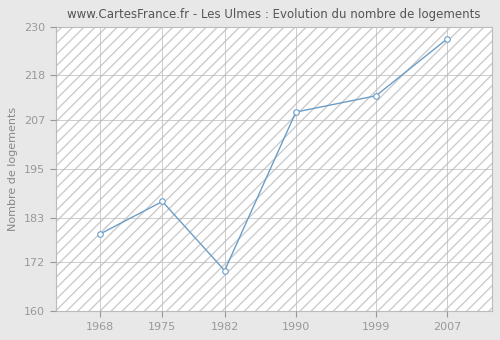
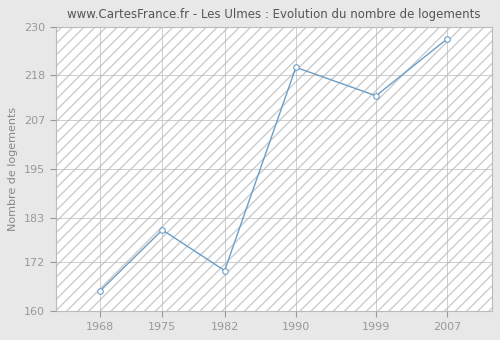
1968: 179 -> 165
1975: 187 -> 180
1990: 209 -> 220
